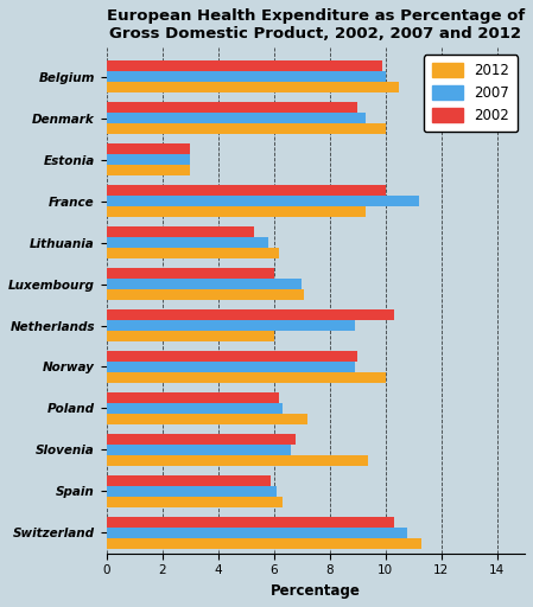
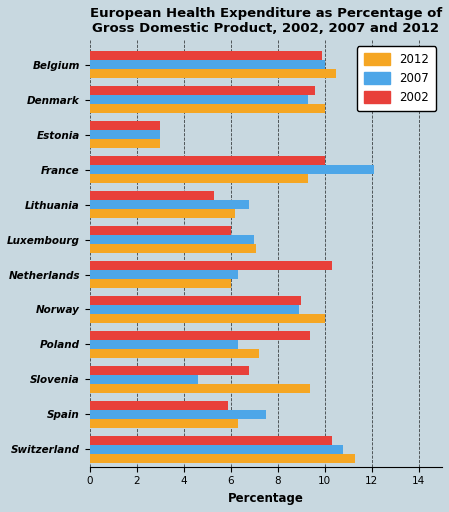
2002/Denmark: 9.0 -> 9.6
2007/France: 11.2 -> 12.1
2007/Lithuania: 5.8 -> 6.8
2007/Netherlands: 8.9 -> 6.3
2002/Poland: 6.2 -> 9.4
2007/Slovenia: 6.6 -> 4.6
2007/Spain: 6.1 -> 7.5
